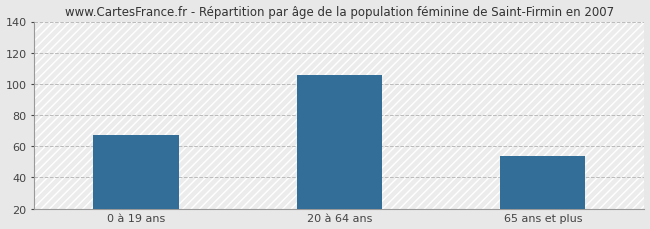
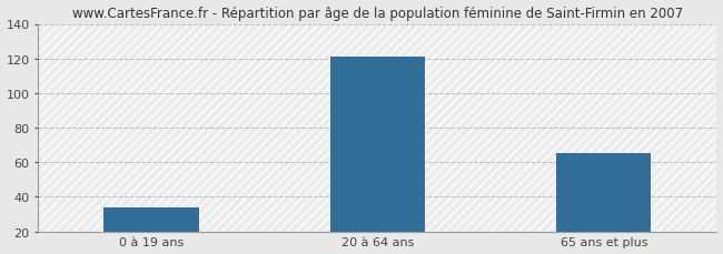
0 à 19 ans: 67 -> 34
20 à 64 ans: 106 -> 121
65 ans et plus: 54 -> 65
